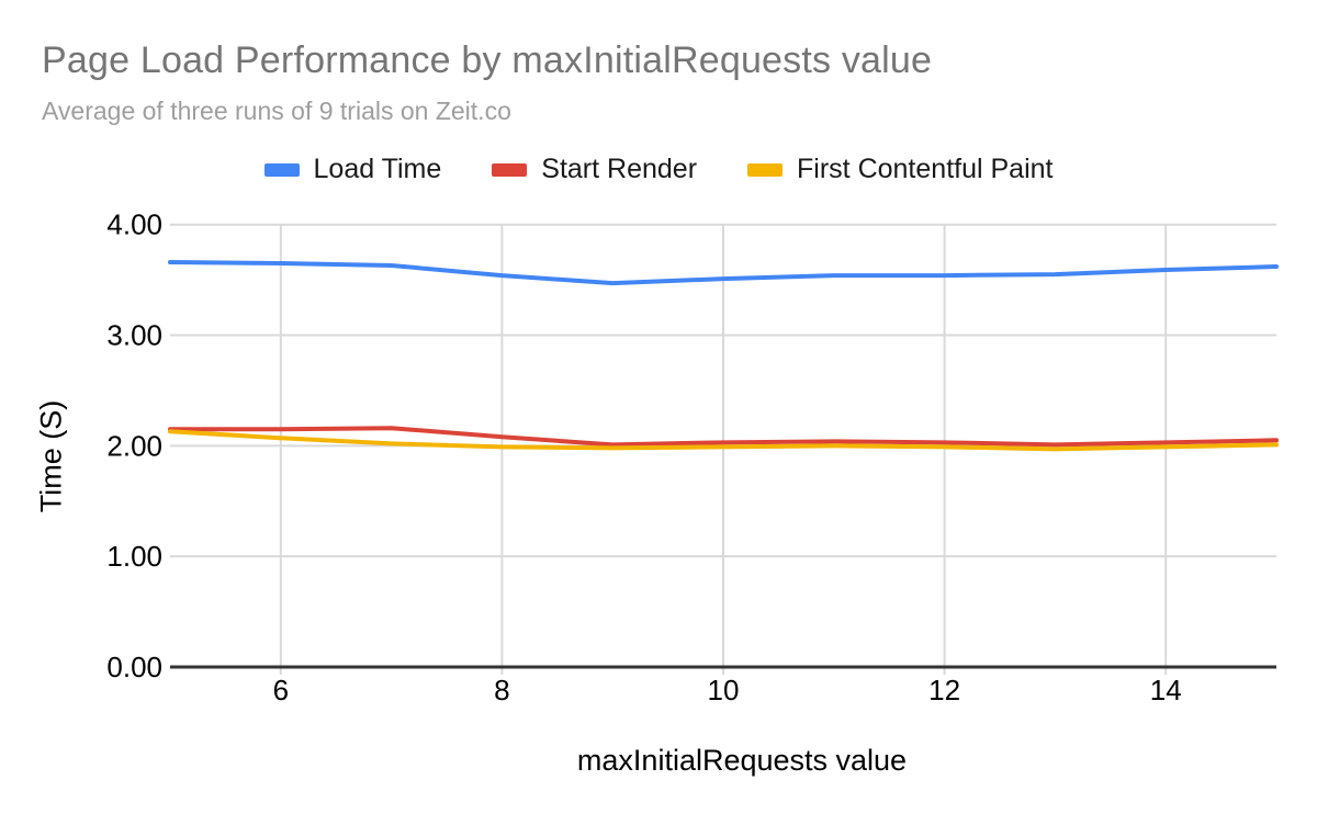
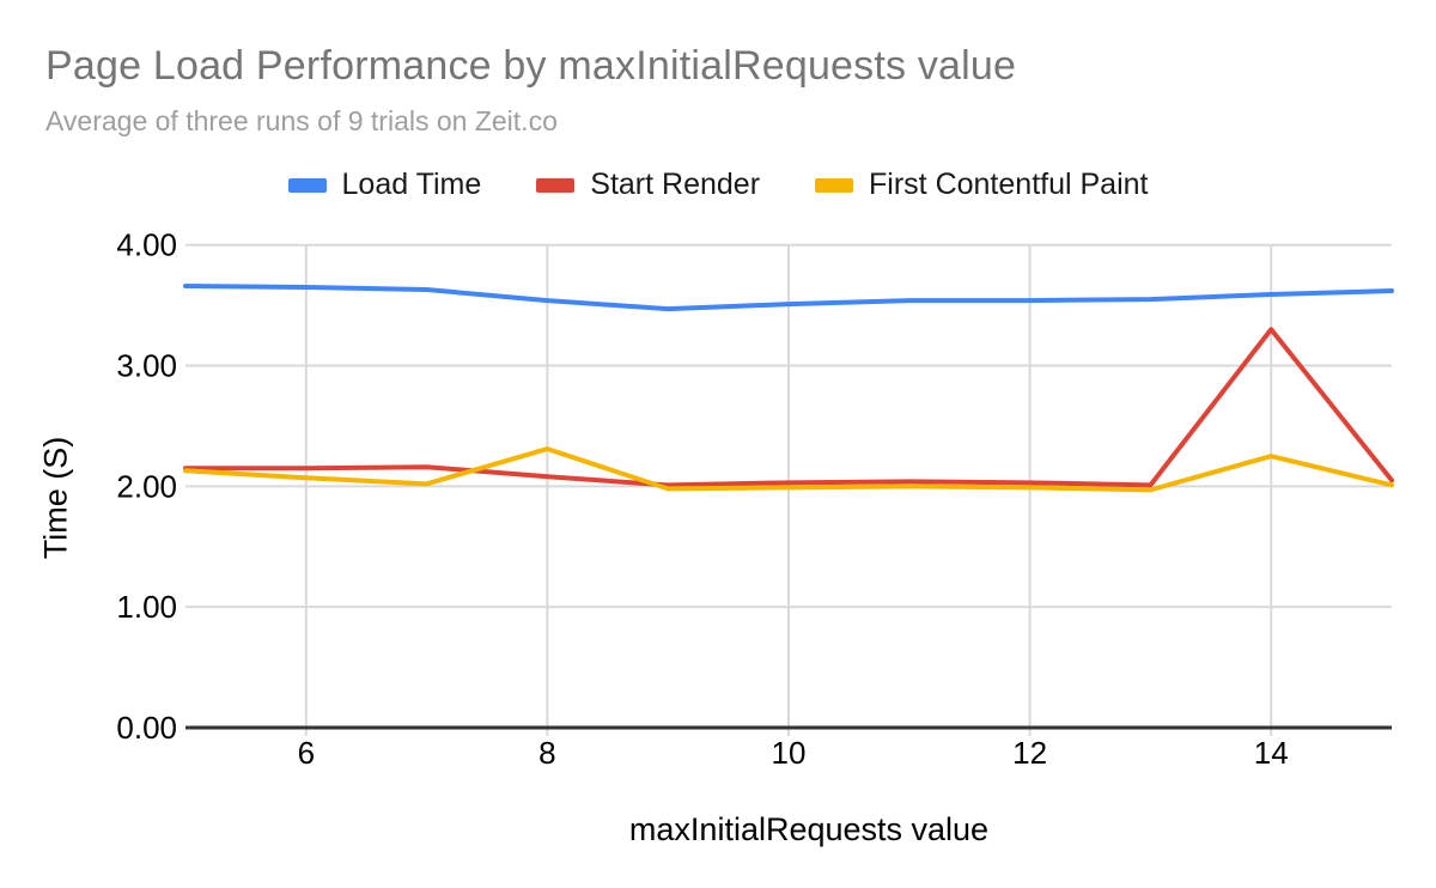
First Contentful Paint/8: 1.99 -> 2.31
Start Render/14: 2.03 -> 3.30
First Contentful Paint/14: 1.99 -> 2.25
